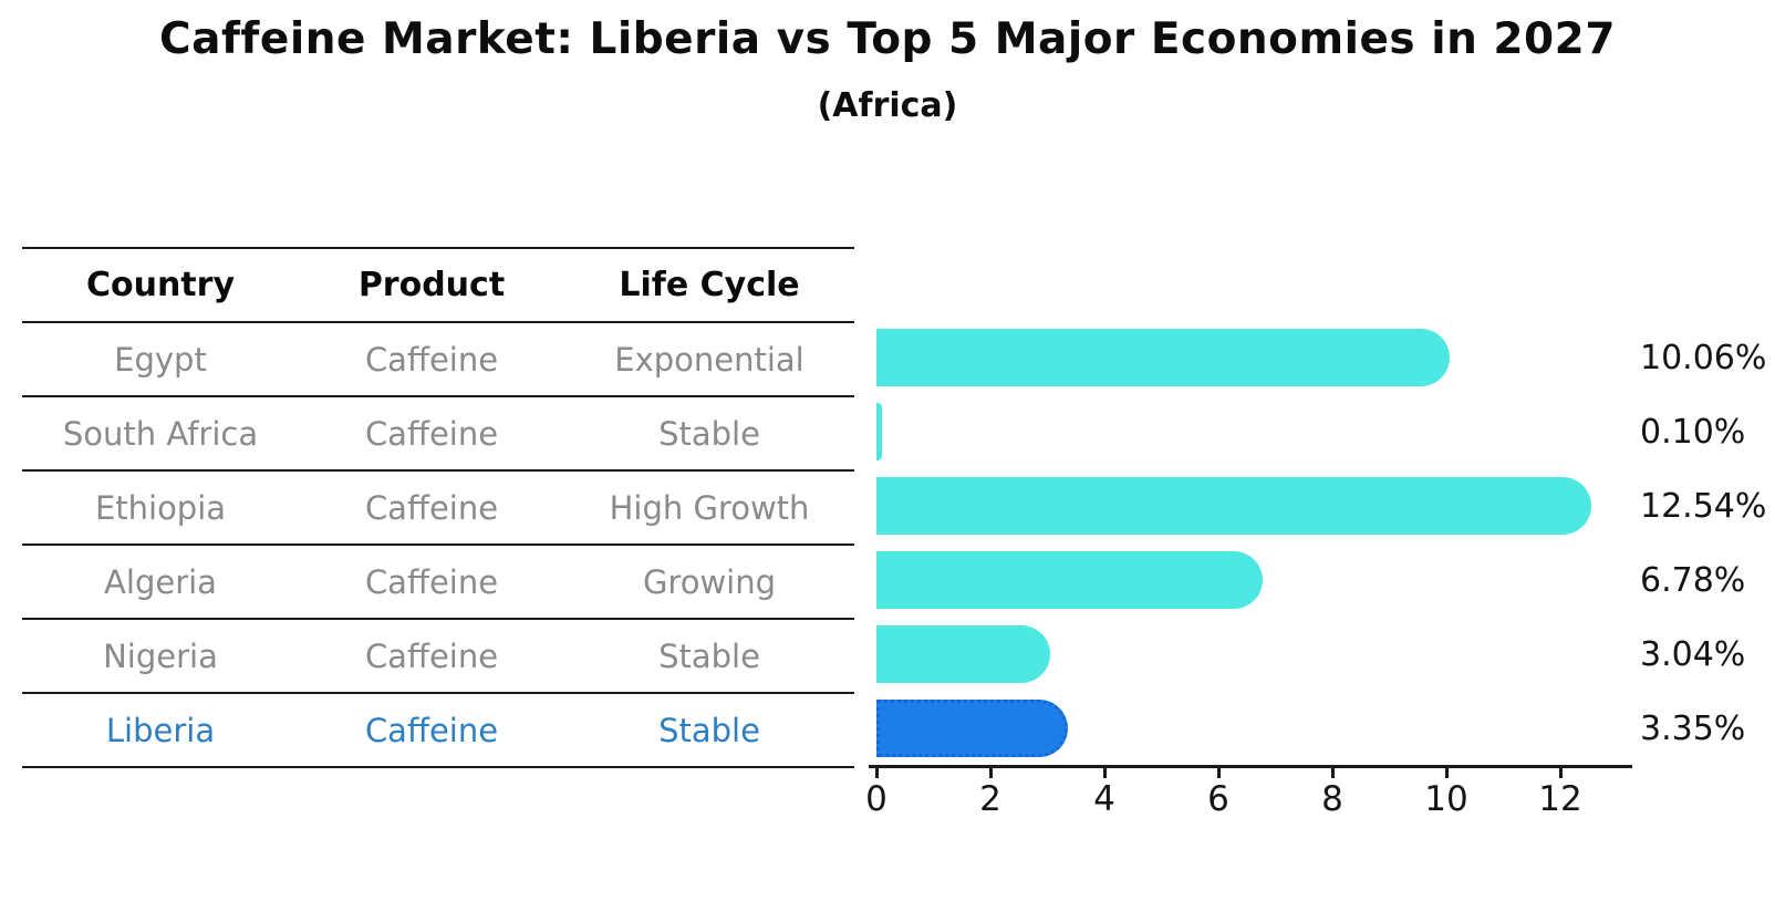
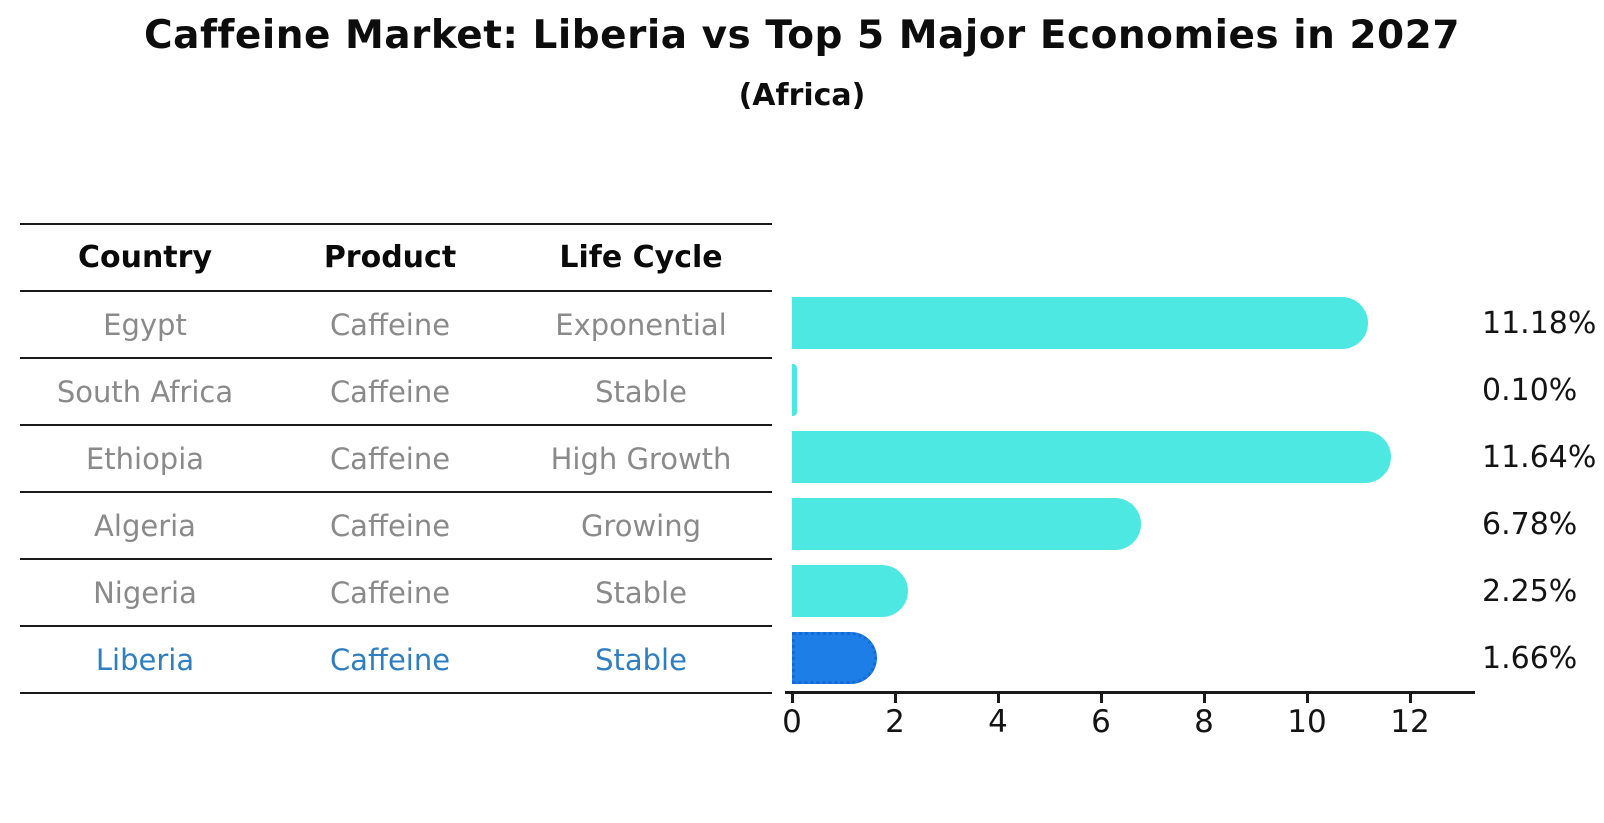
Egypt: 10.06% -> 11.18%
Ethiopia: 12.54% -> 11.64%
Nigeria: 3.04% -> 2.25%
Liberia: 3.35% -> 1.66%
